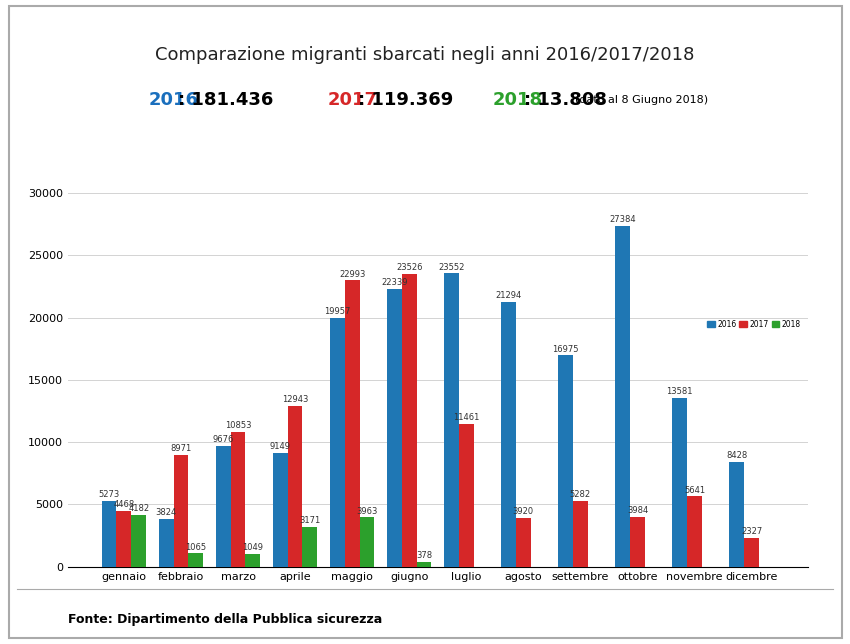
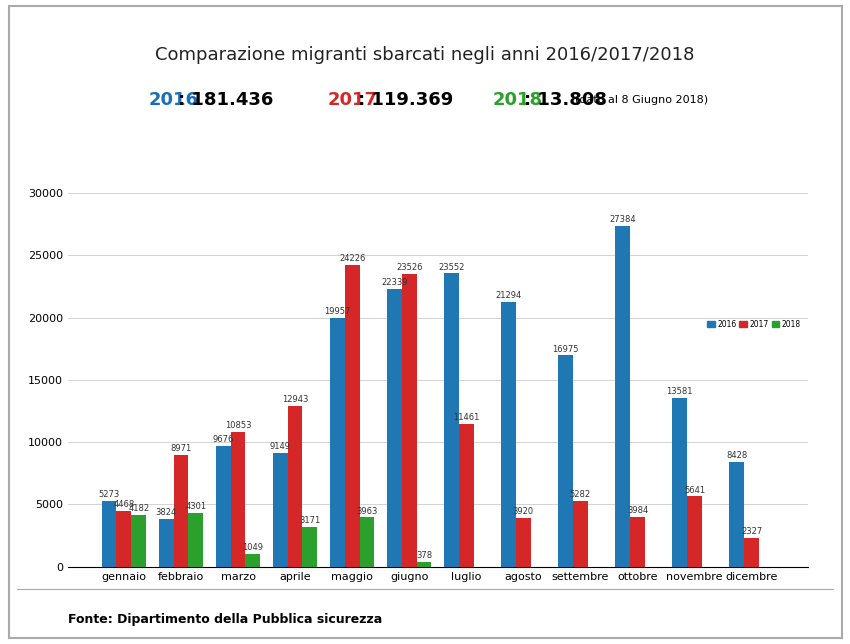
2018/febbraio: 1065 -> 4301
2017/maggio: 22993 -> 24226
